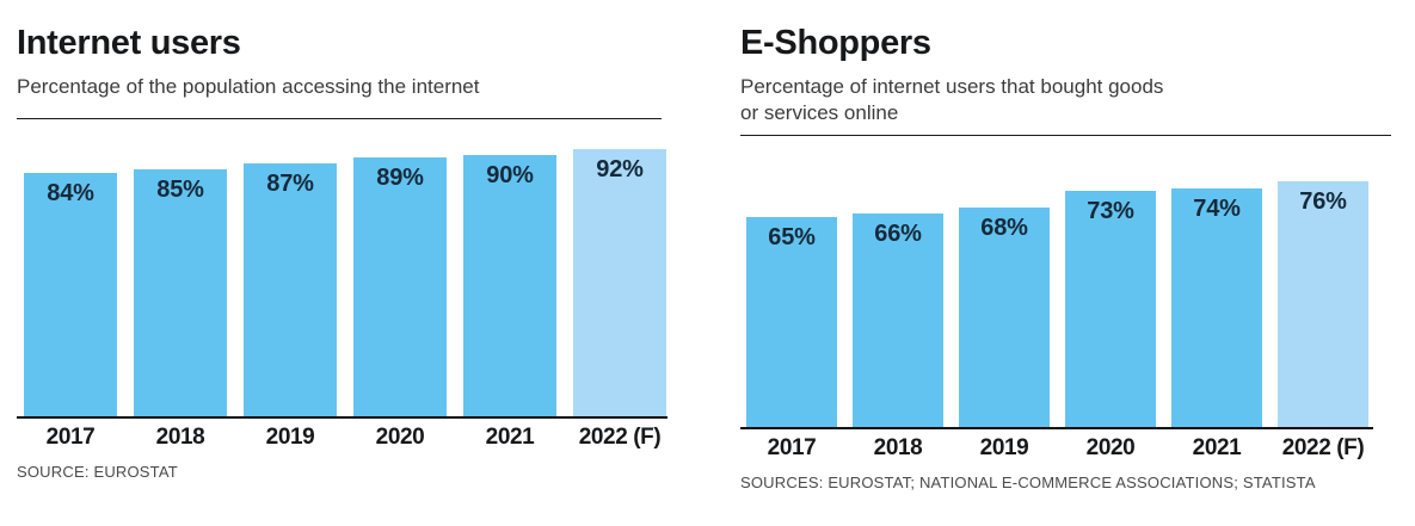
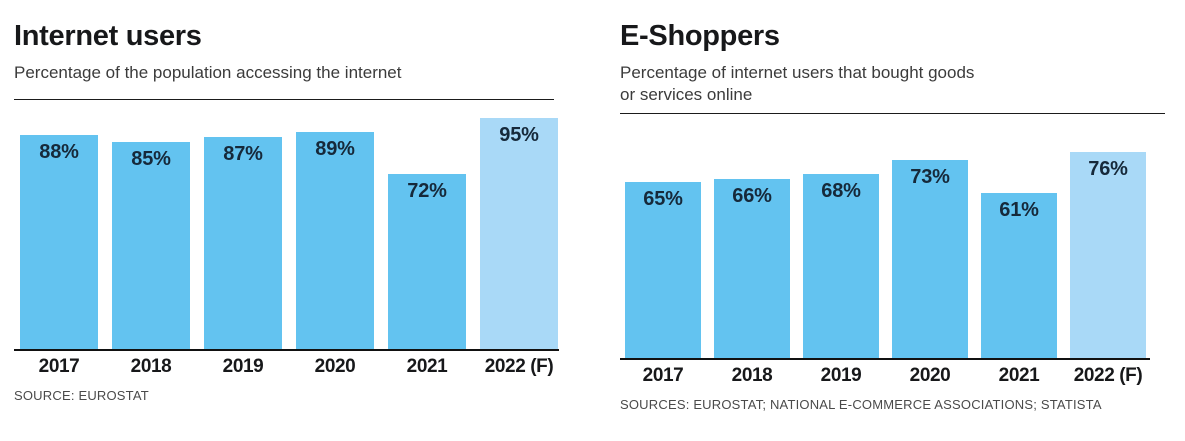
Internet users/2017: 84% -> 88%
Internet users/2021: 90% -> 72%
Internet users/2022 (F): 92% -> 95%
E-Shoppers/2021: 74% -> 61%
